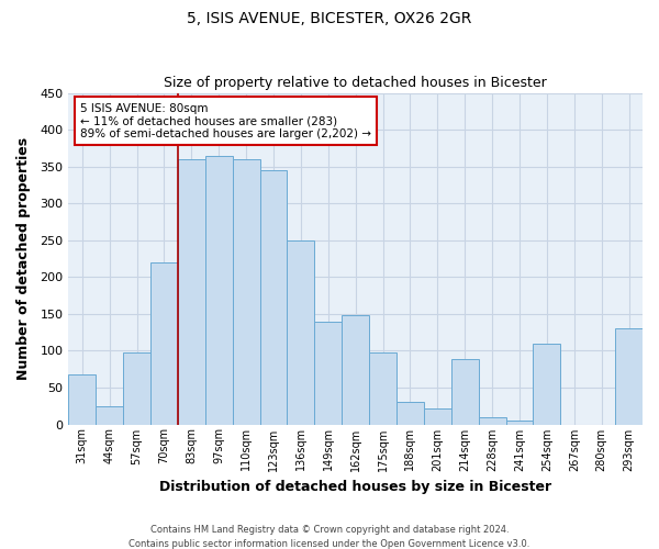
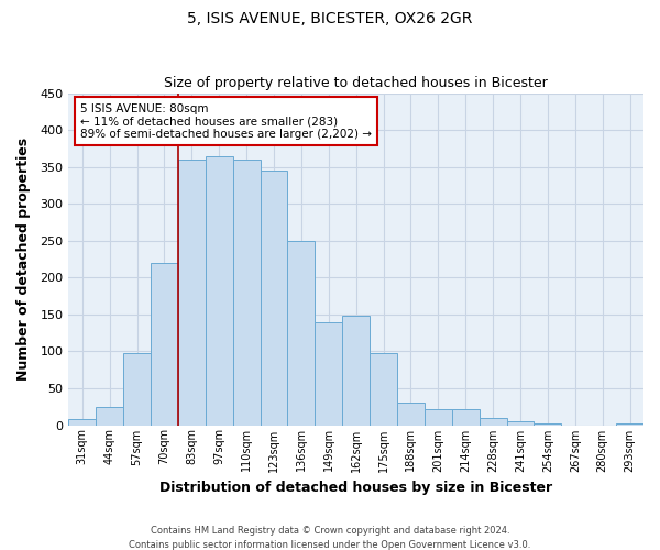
31sqm: 68 -> 8
214sqm: 88 -> 22
254sqm: 110 -> 2
293sqm: 130 -> 3
